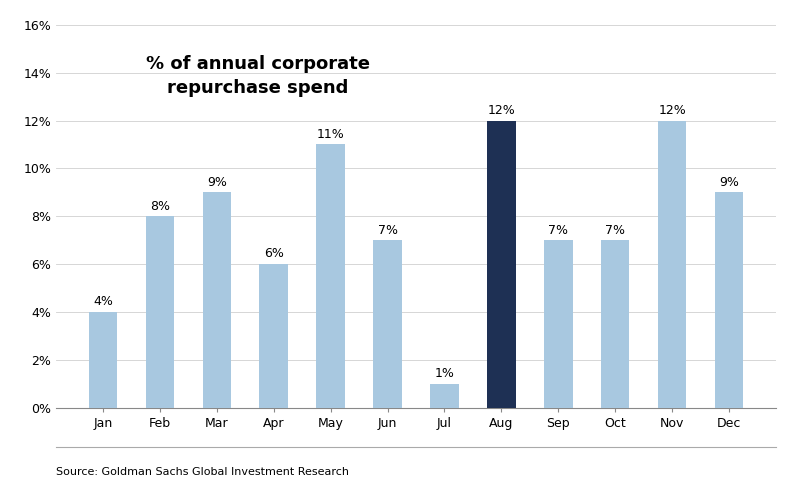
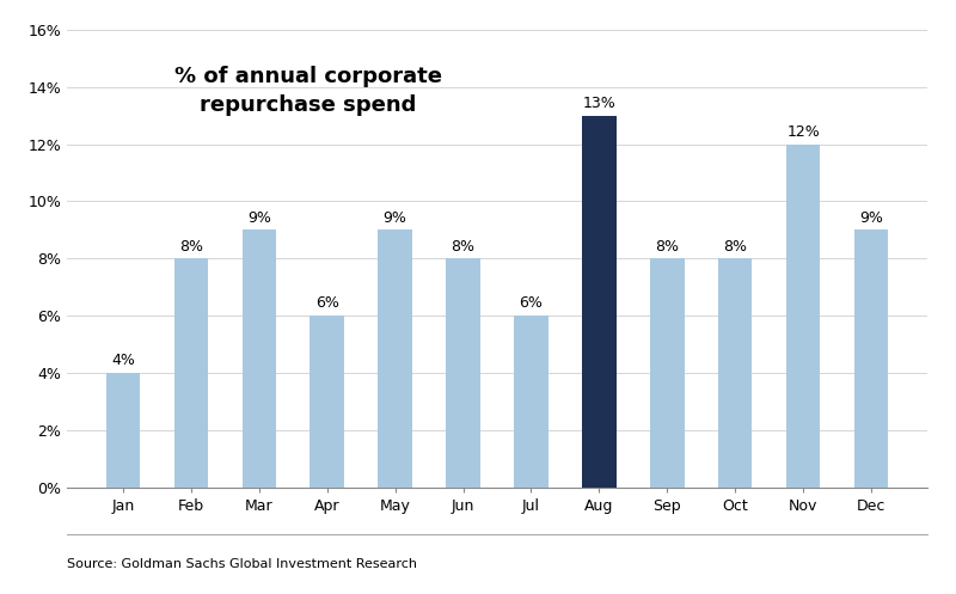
May: 11% -> 9%
Jun: 7% -> 8%
Jul: 1% -> 6%
Aug: 12% -> 13%
Sep: 7% -> 8%
Oct: 7% -> 8%
